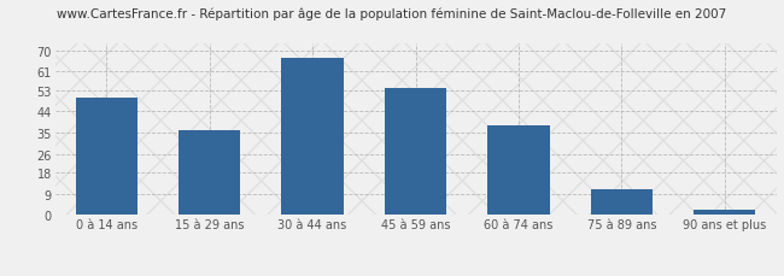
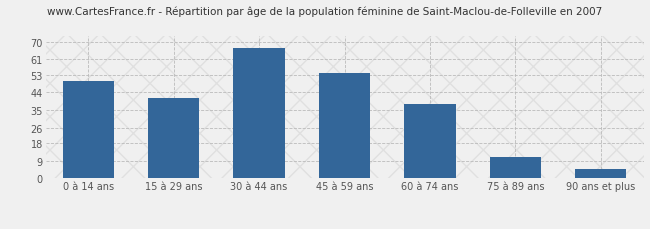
15 à 29 ans: 36 -> 41
90 ans et plus: 2 -> 5
